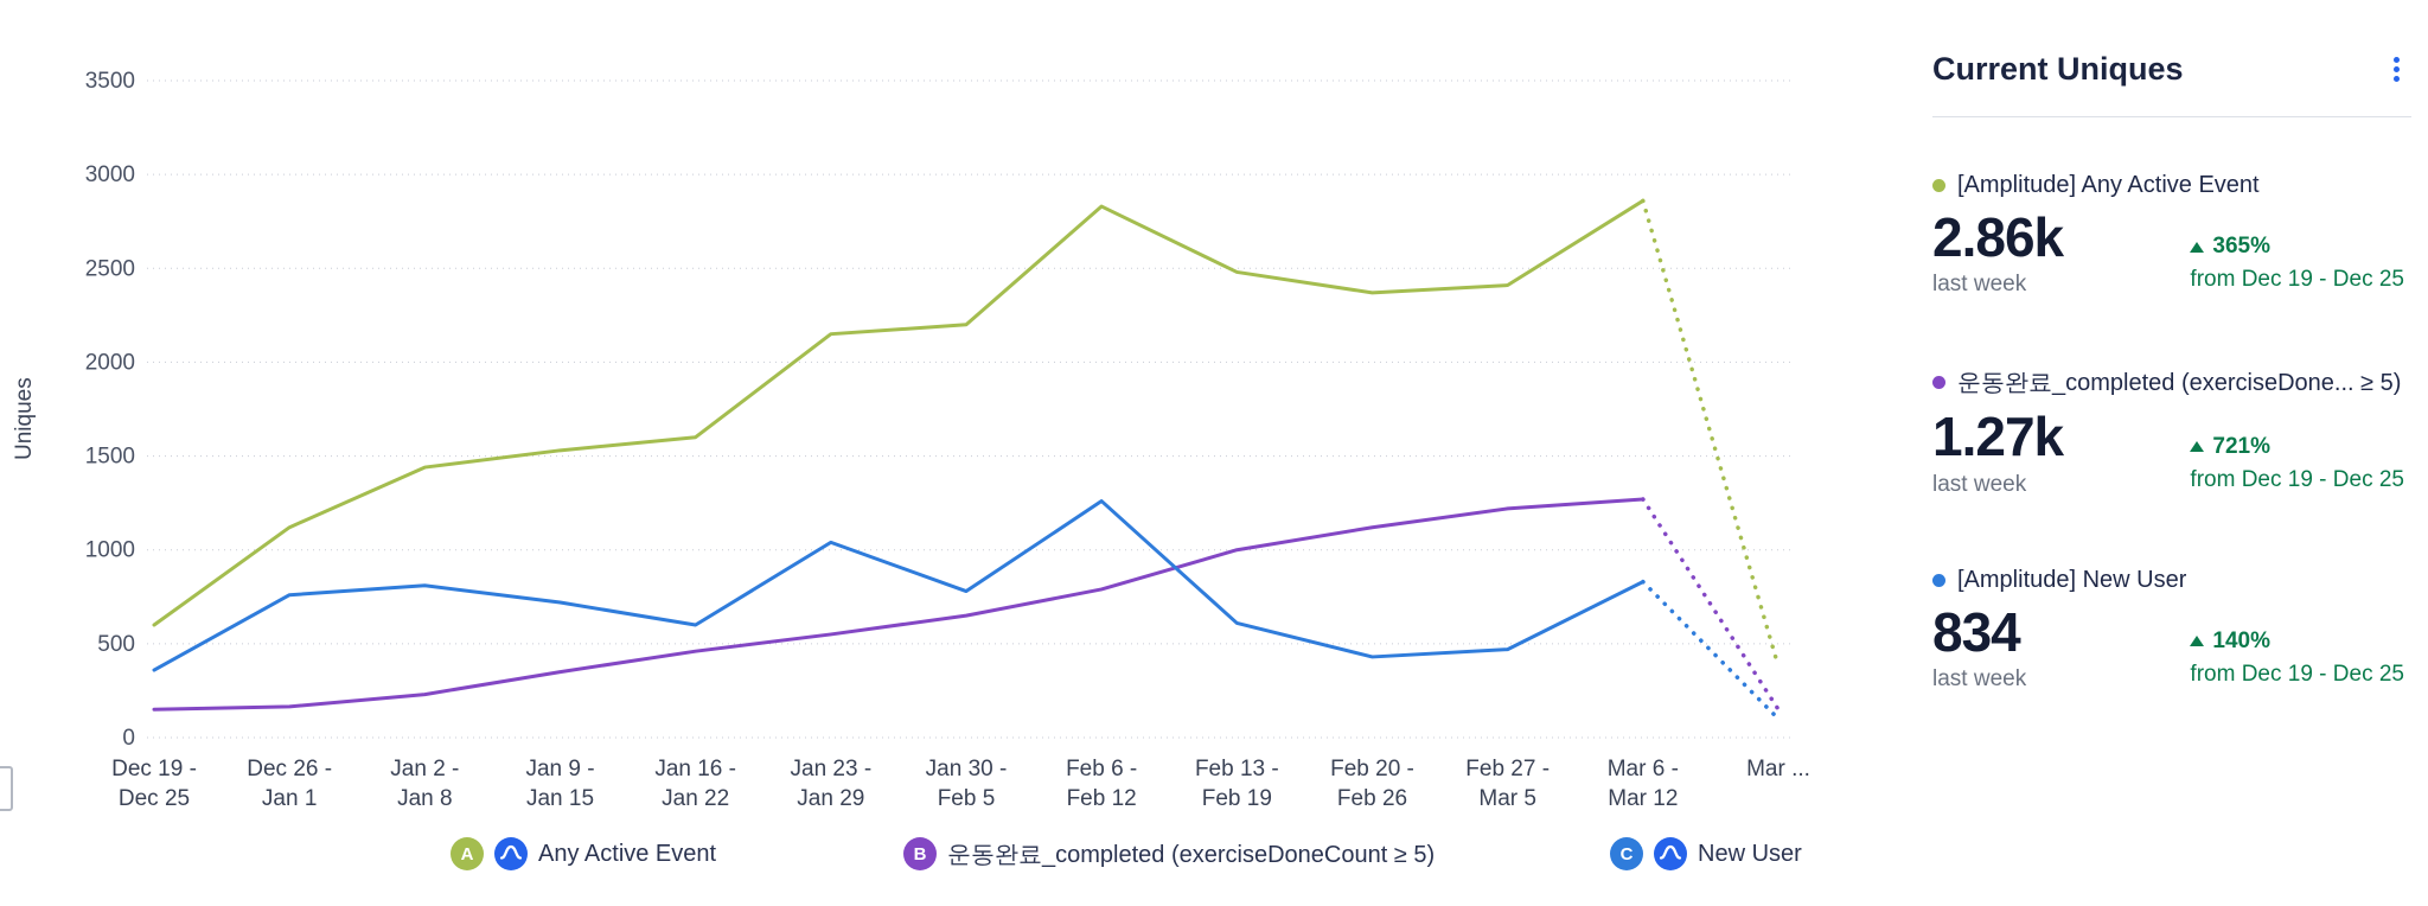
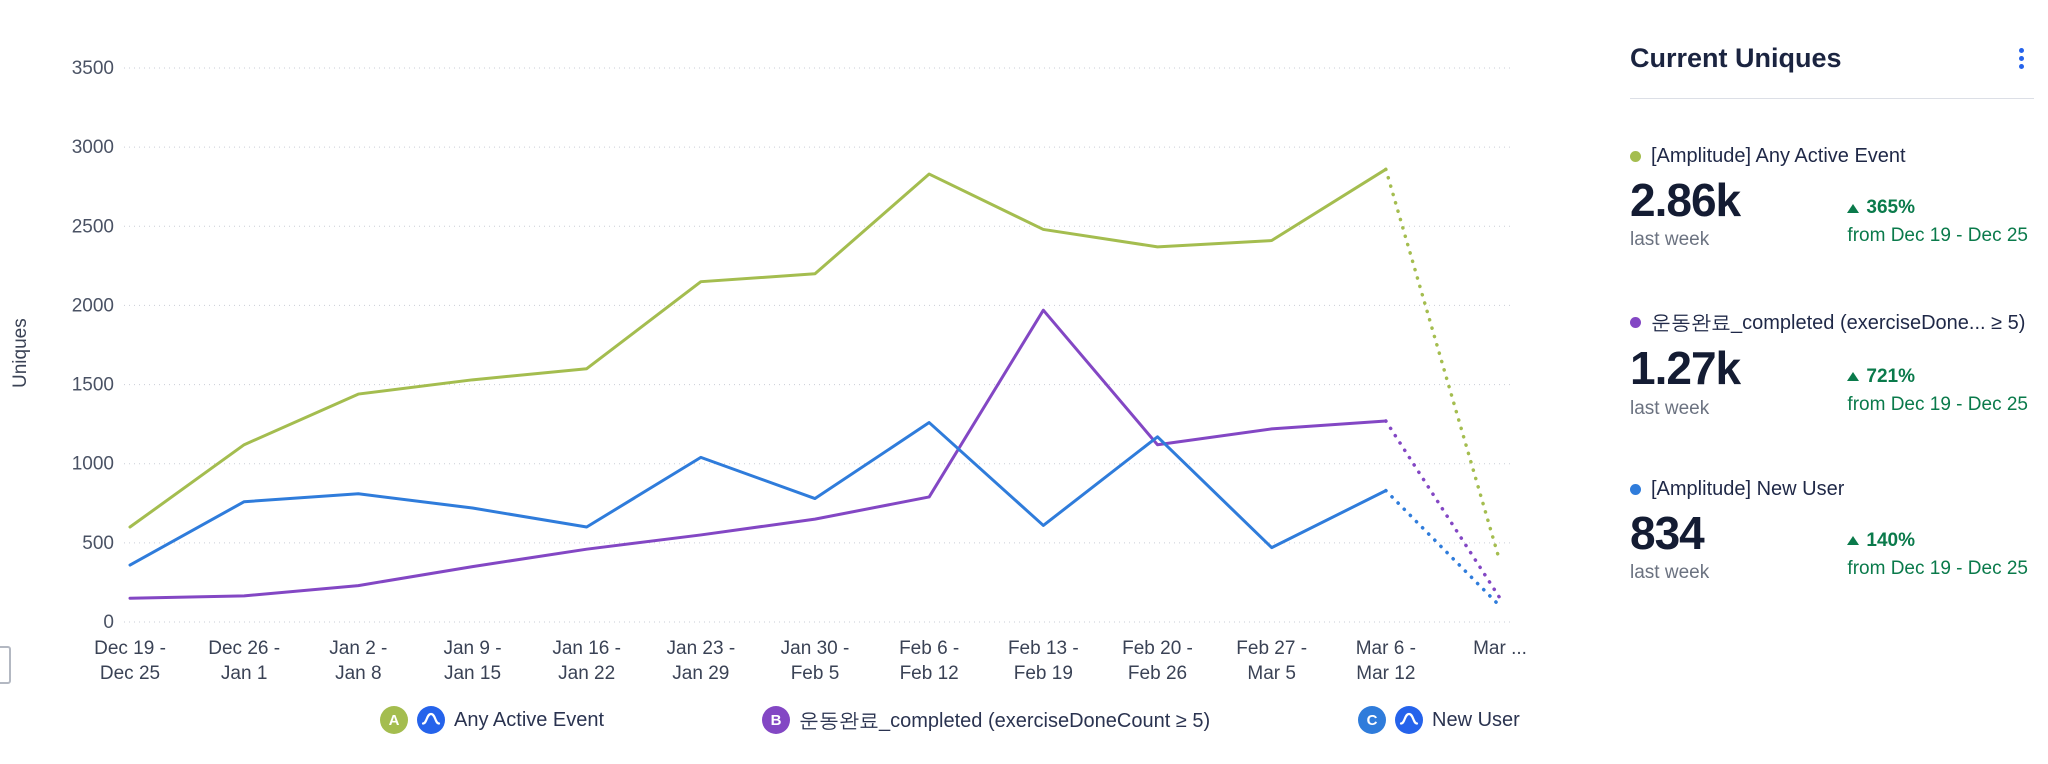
운동완료_completed (exerciseDoneCount ≥ 5)/Feb 13 - Feb 19: 1000 -> 1970
[Amplitude] New User/Feb 20 - Feb 26: 430 -> 1170
